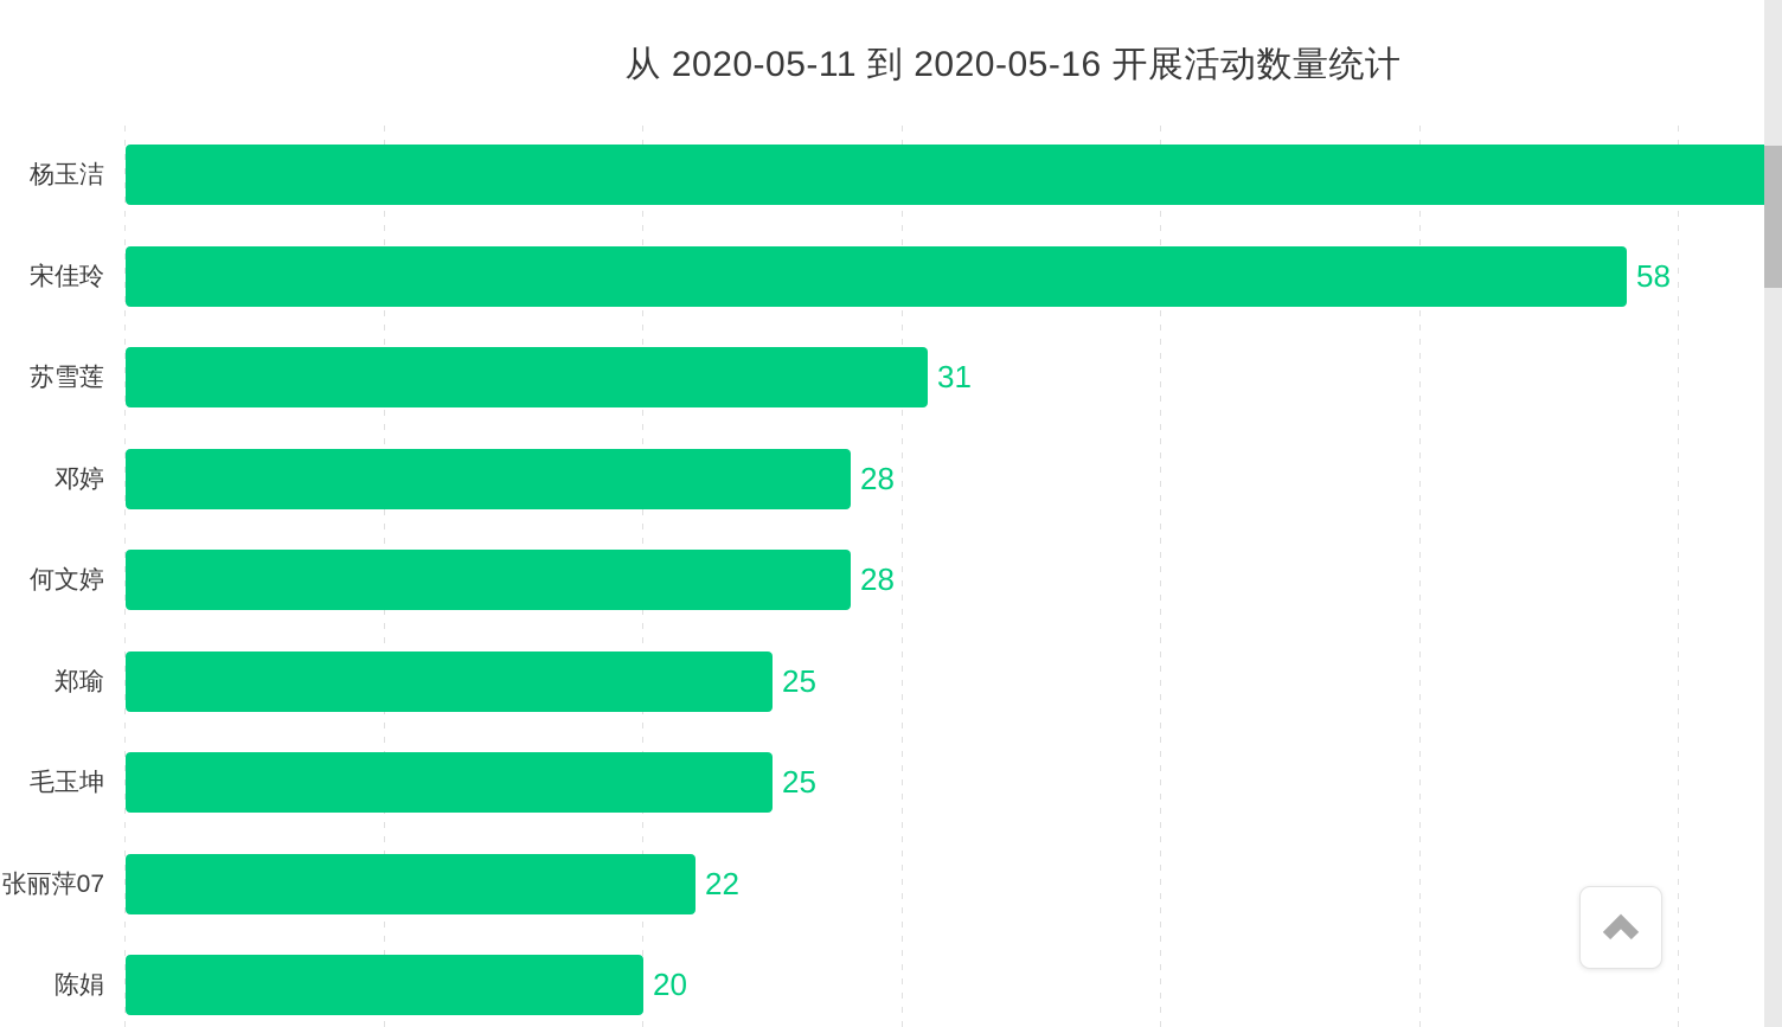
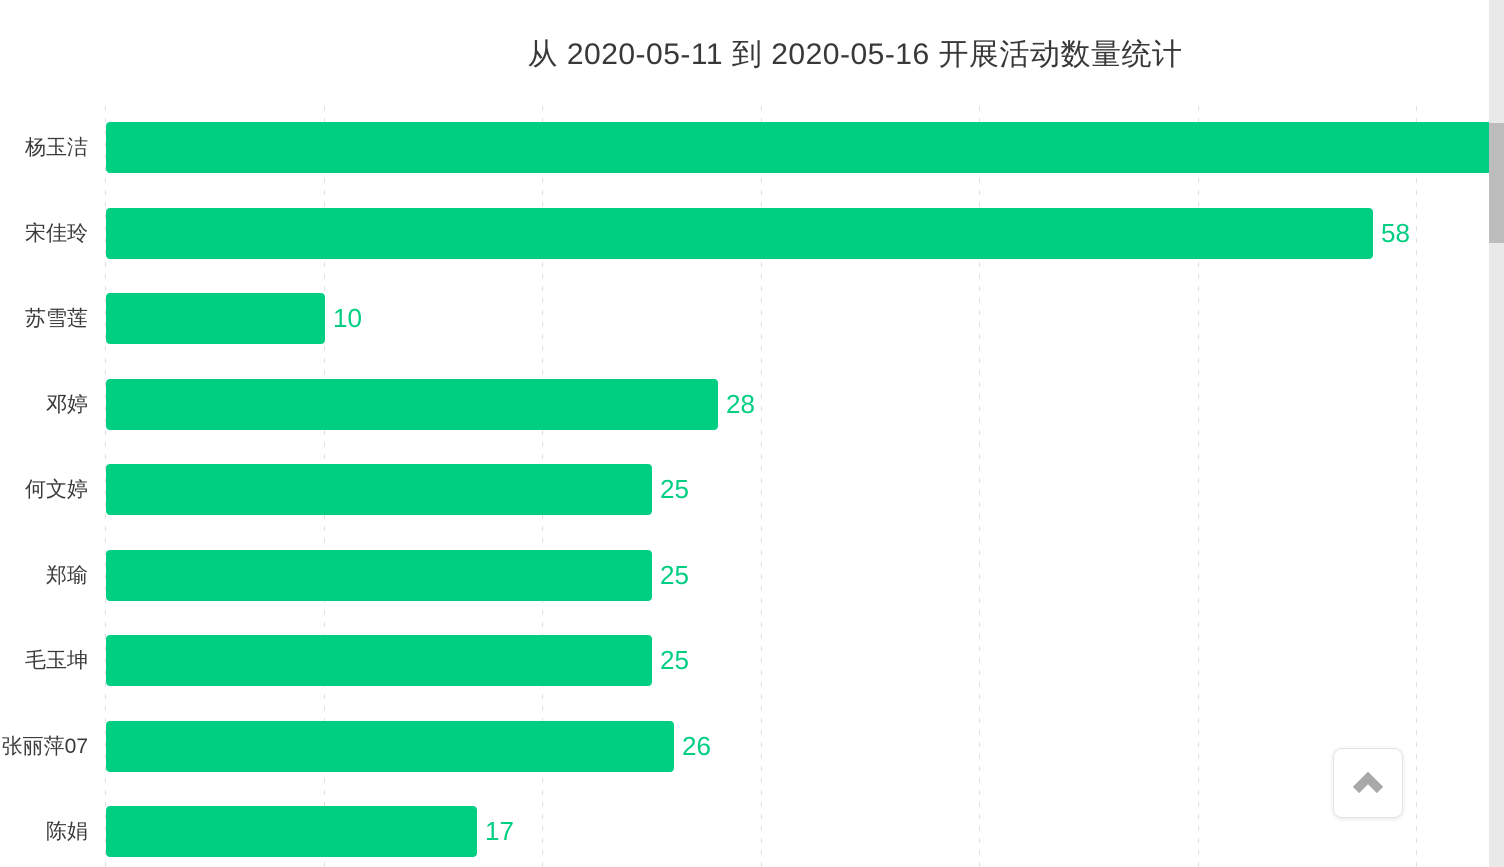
苏雪莲: 31 -> 10
何文婷: 28 -> 25
张丽萍07: 22 -> 26
陈娟: 20 -> 17
